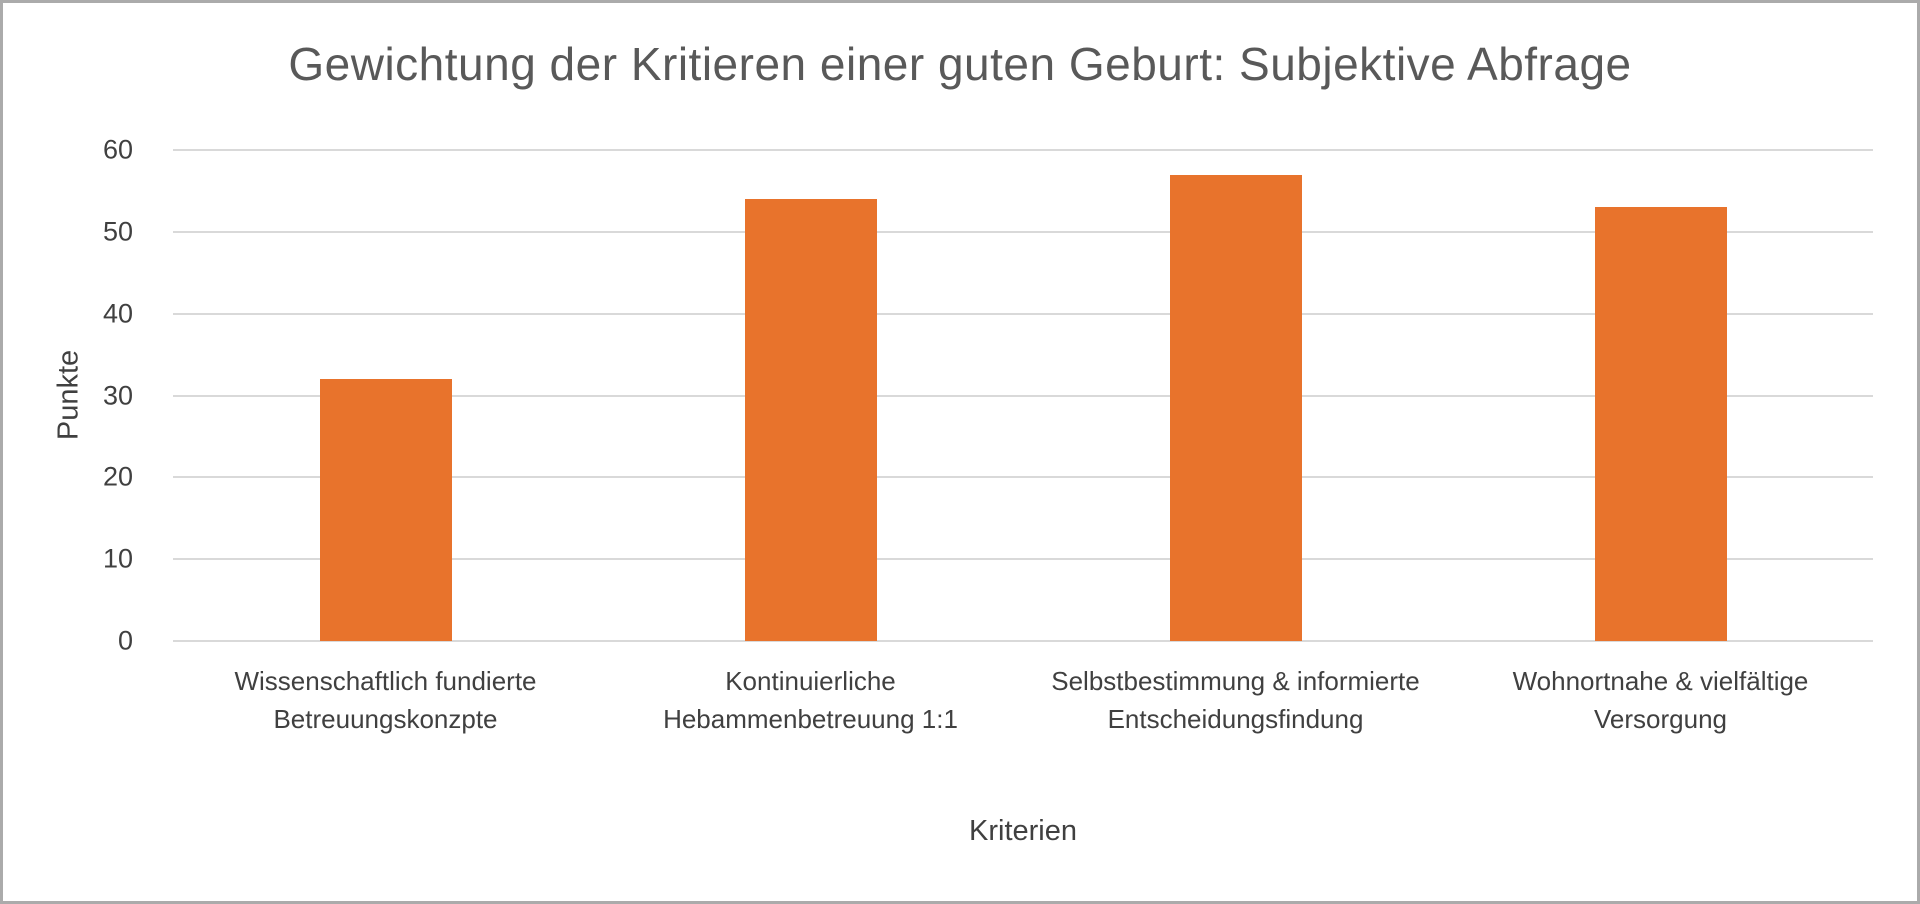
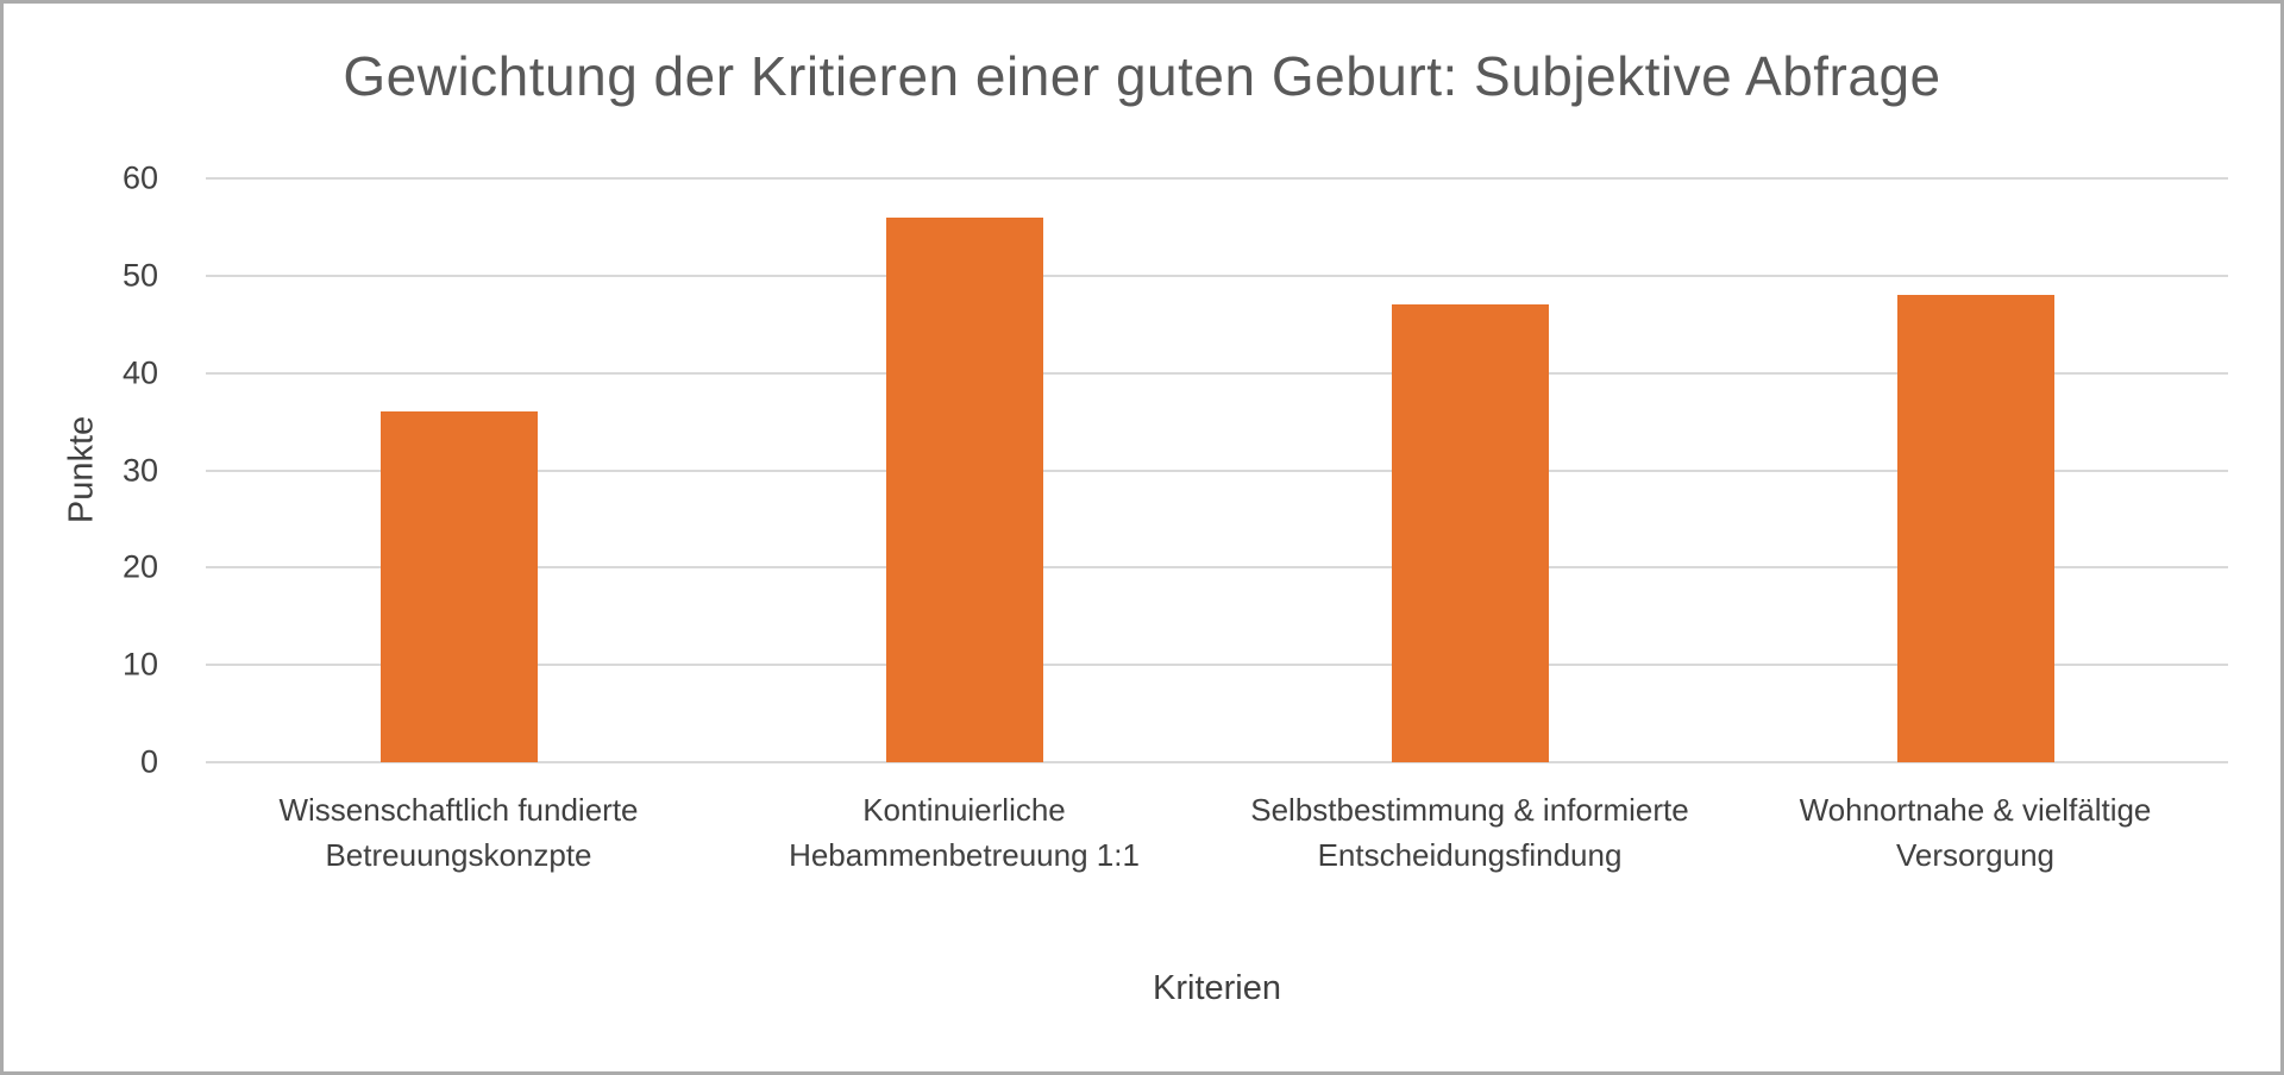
Wissenschaftlich fundierte Betreuungskonzpte: 32 -> 36
Kontinuierliche Hebammenbetreuung 1:1: 54 -> 56
Selbstbestimmung & informierte Entscheidungsfindung: 57 -> 47
Wohnortnahe & vielfältige Versorgung: 53 -> 48
